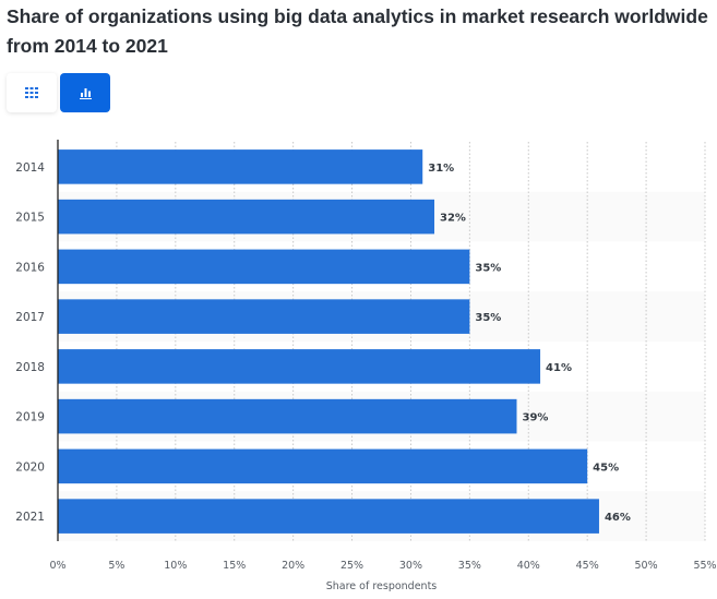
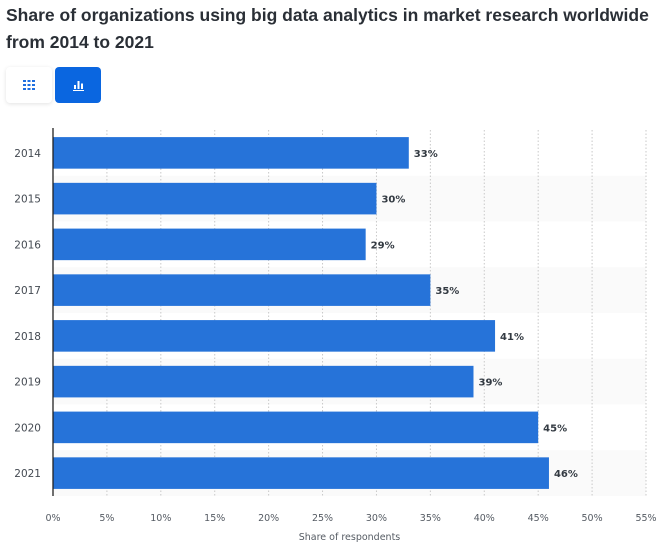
2014: 31% -> 33%
2015: 32% -> 30%
2016: 35% -> 29%
